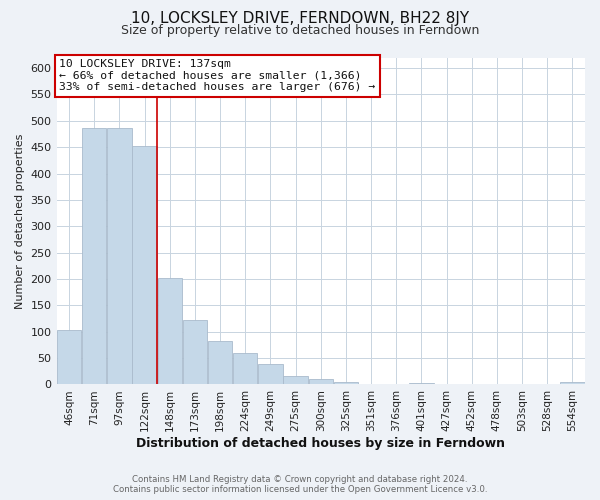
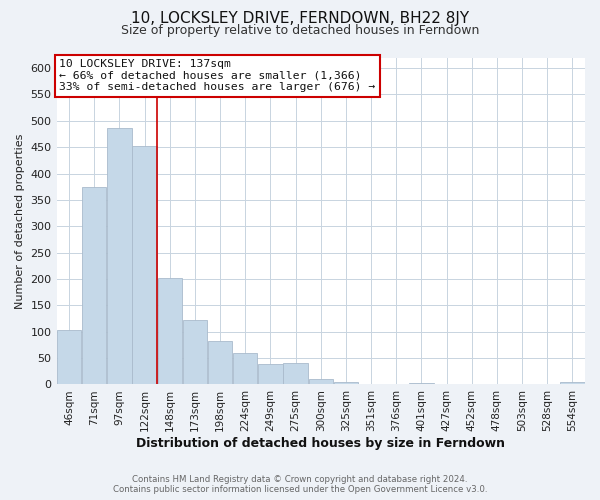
71sqm: 487 -> 374
275sqm: 16 -> 40
